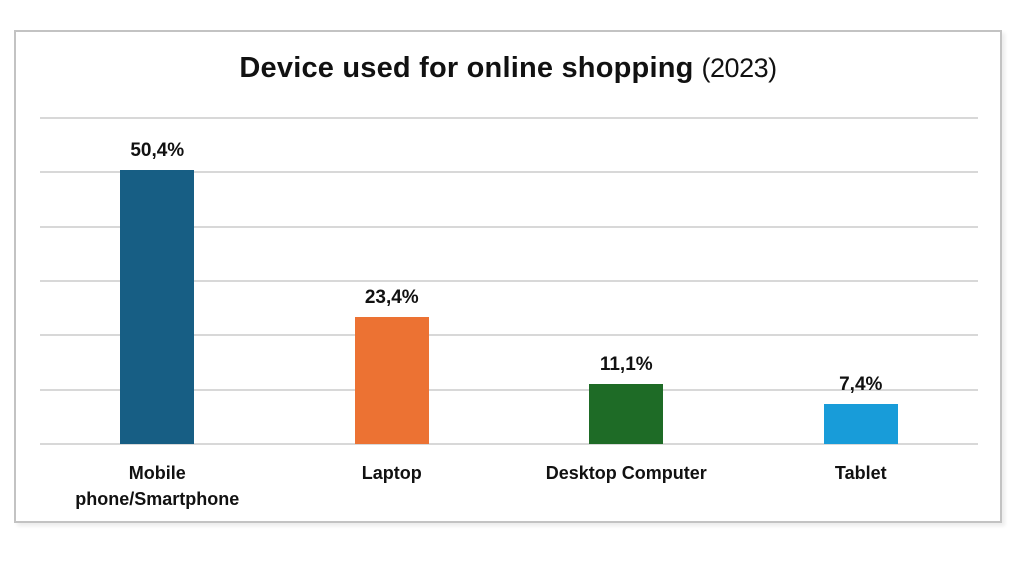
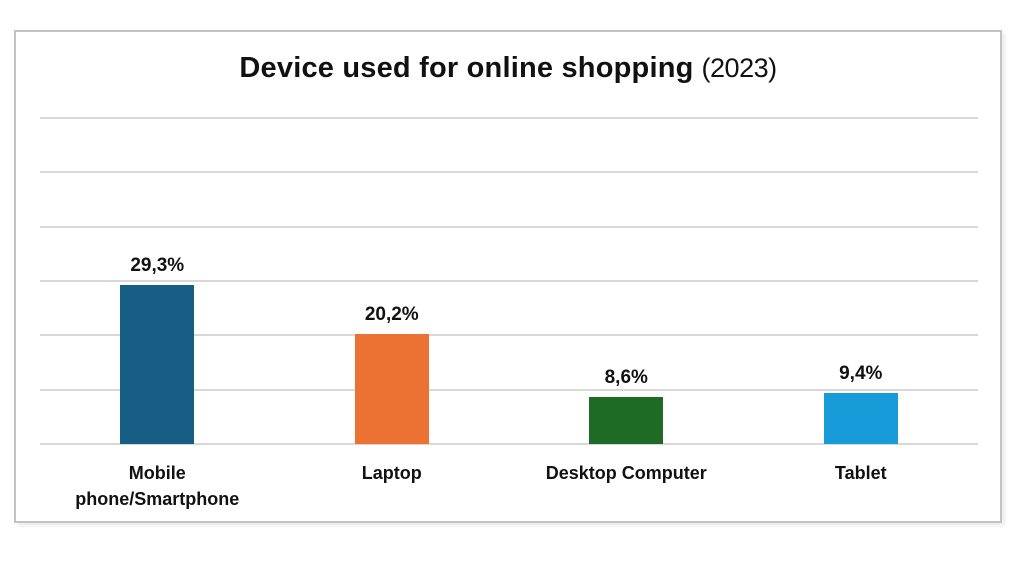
Mobile phone/Smartphone: 50,4% -> 29,3%
Laptop: 23,4% -> 20,2%
Desktop Computer: 11,1% -> 8,6%
Tablet: 7,4% -> 9,4%
